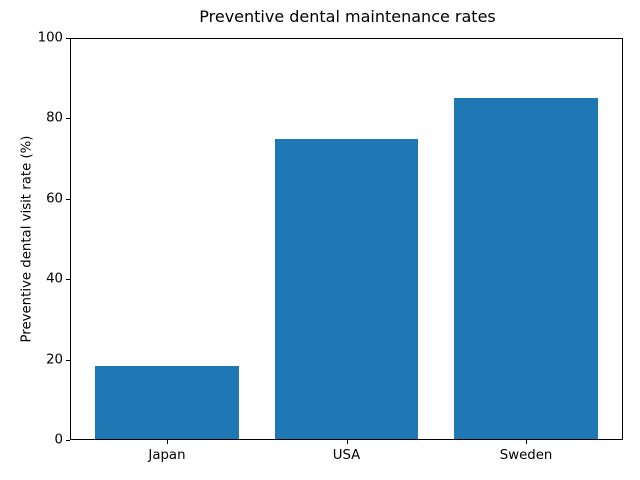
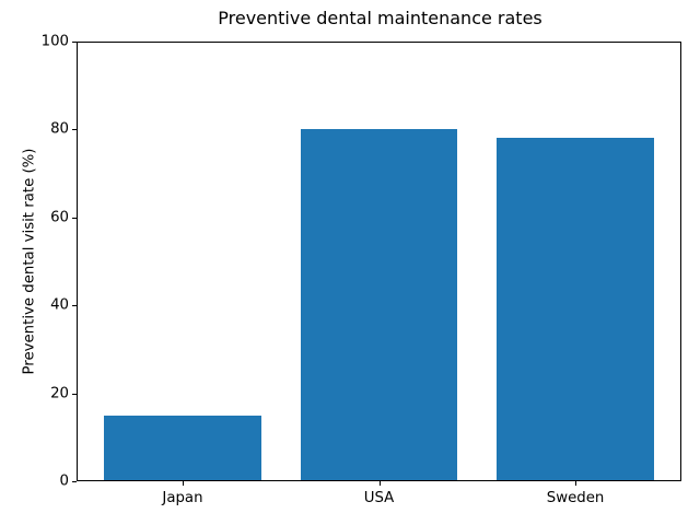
Japan: 18 -> 15
USA: 75 -> 80
Sweden: 85 -> 78
